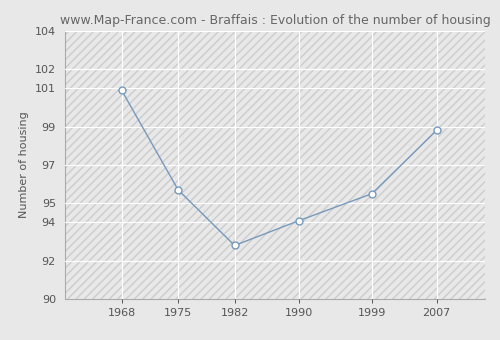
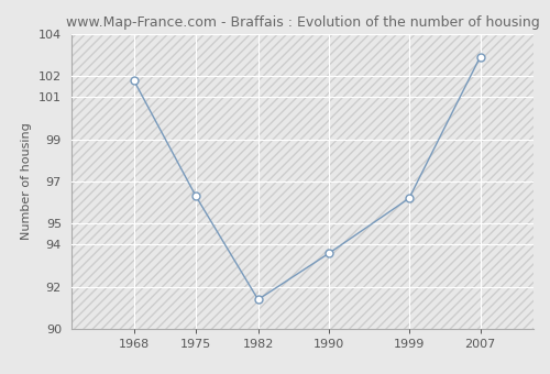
1968: 100.9 -> 101.8
1975: 95.7 -> 96.3
1982: 92.8 -> 91.4
1990: 94.1 -> 93.6
1999: 95.5 -> 96.2
2007: 98.8 -> 102.9
